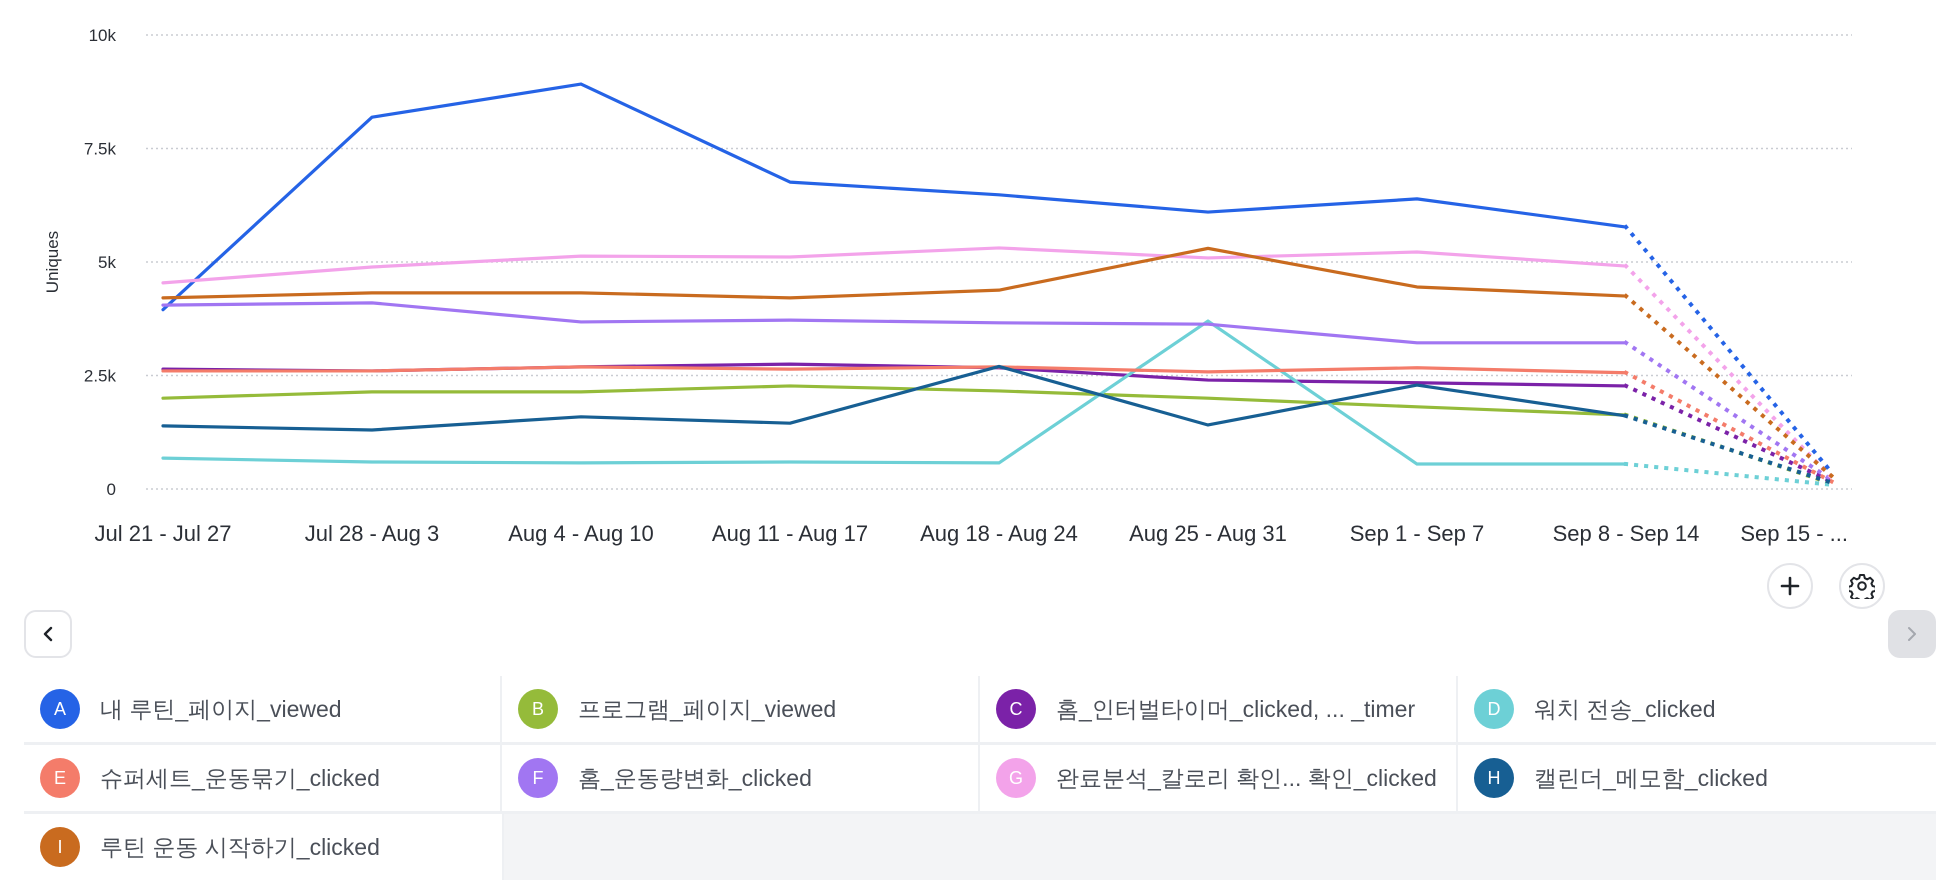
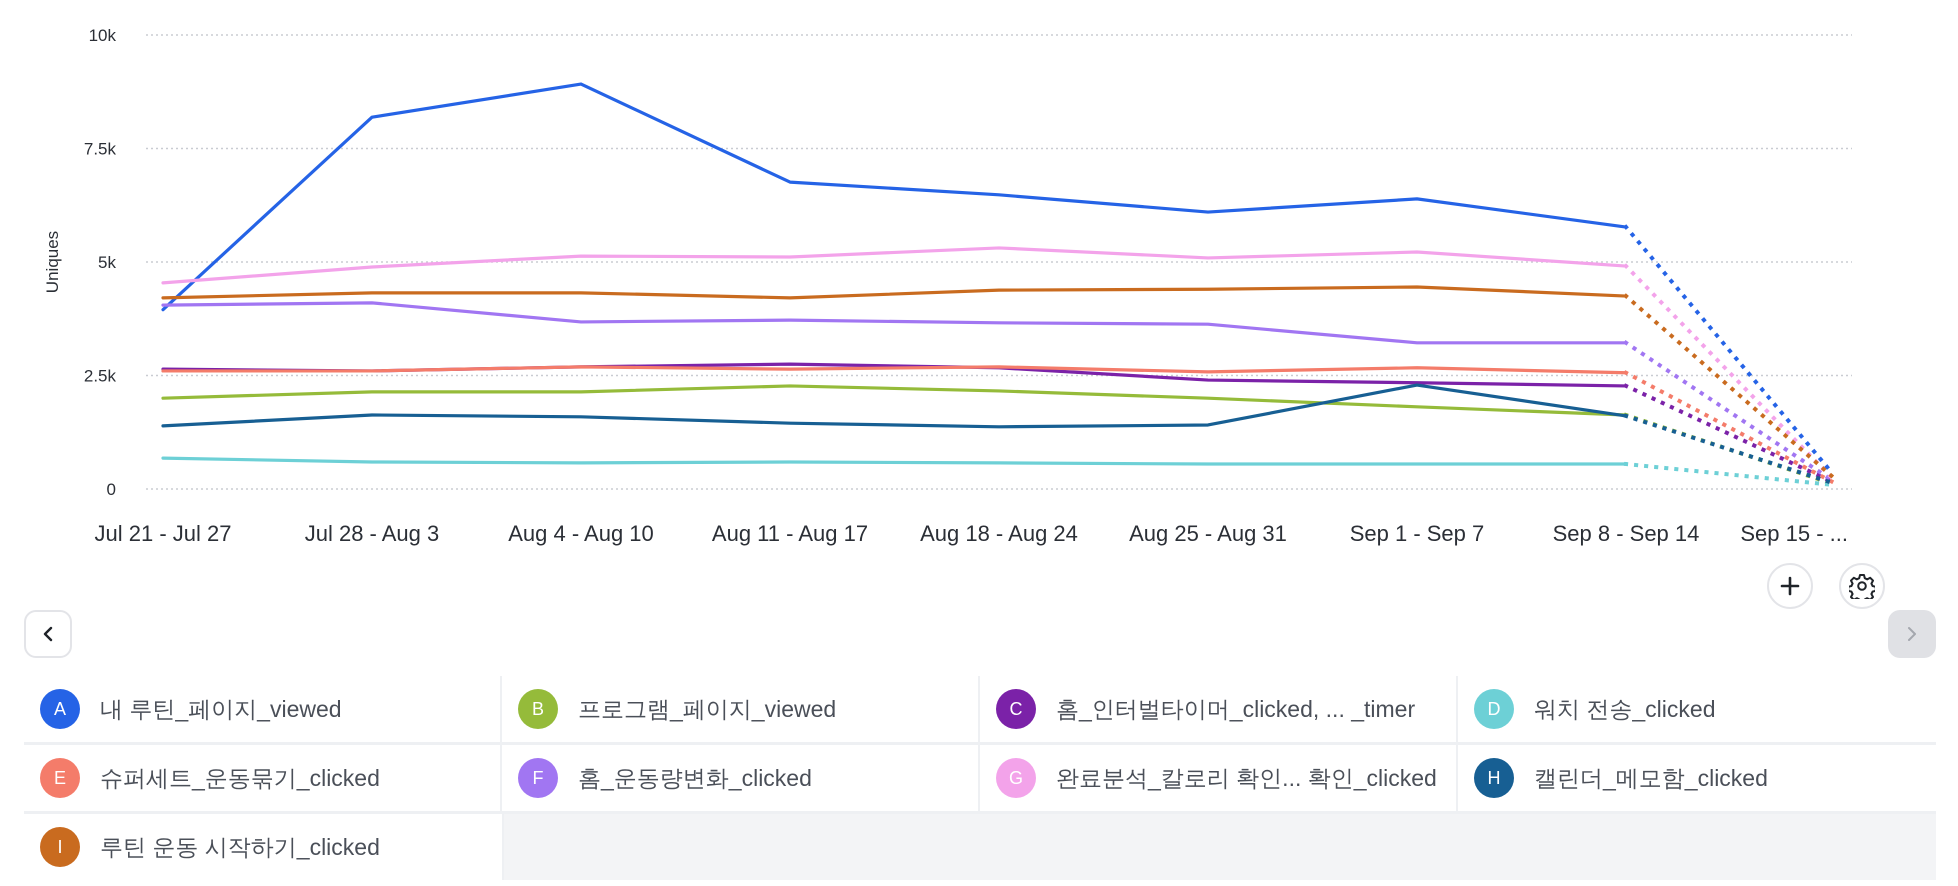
캘린더_메모함_clicked/Jul 28 - Aug 3: 1.3k -> 1.6k
캘린더_메모함_clicked/Aug 18 - Aug 24: 2.7k -> 1.4k
워치 전송_clicked/Aug 25 - Aug 31: 3.7k -> 0.6k
루틴 운동 시작하기_clicked/Aug 25 - Aug 31: 5.3k -> 4.4k
